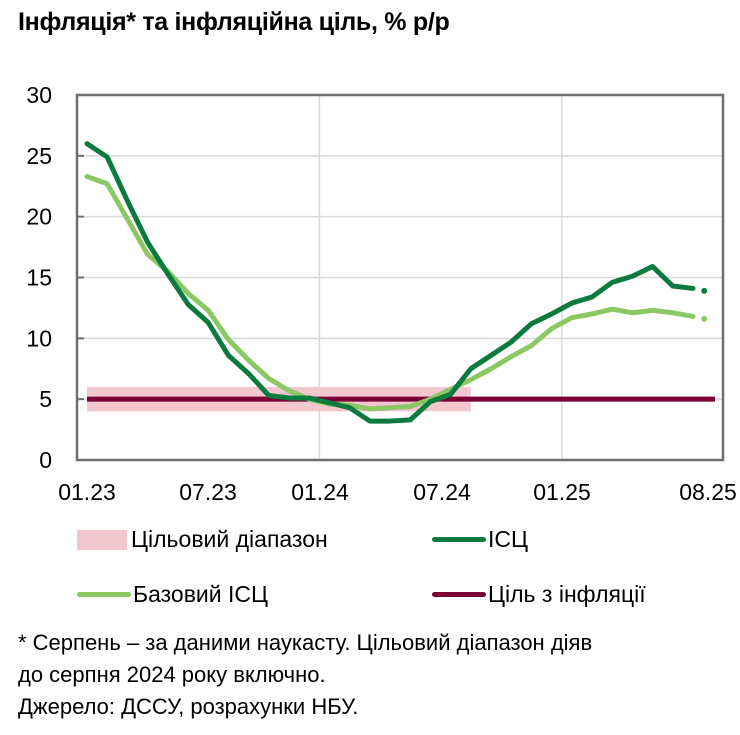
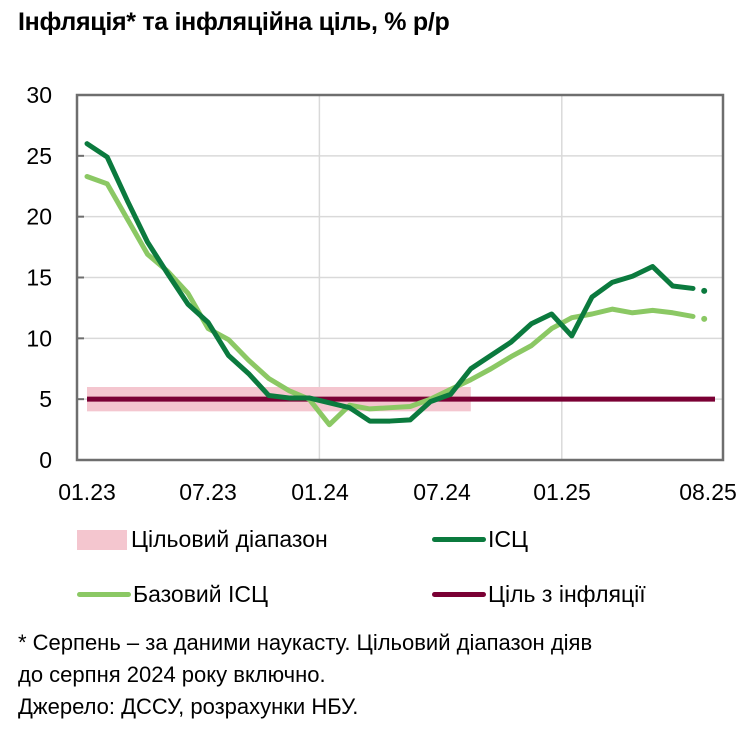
Базовий ІСЦ/07.23: 12.3 -> 10.8
Базовий ІСЦ/01.24: 4.6 -> 2.9
ІСЦ/01.25: 12.9 -> 10.2
